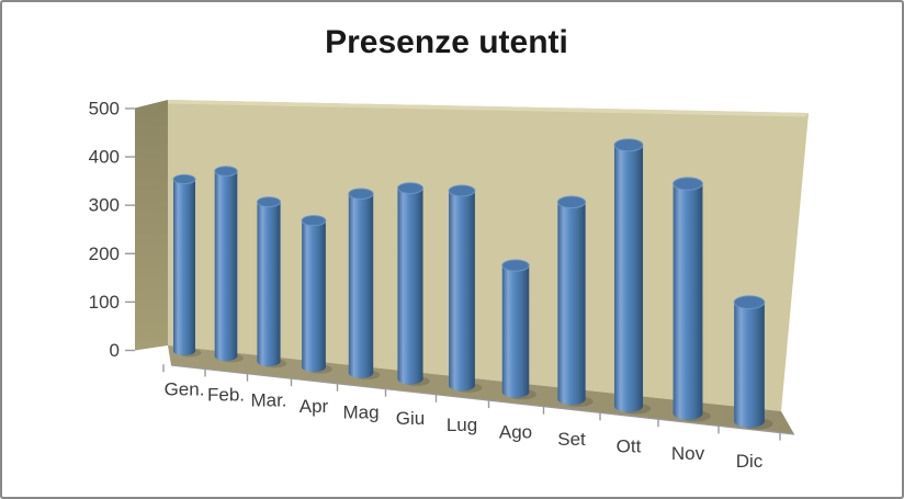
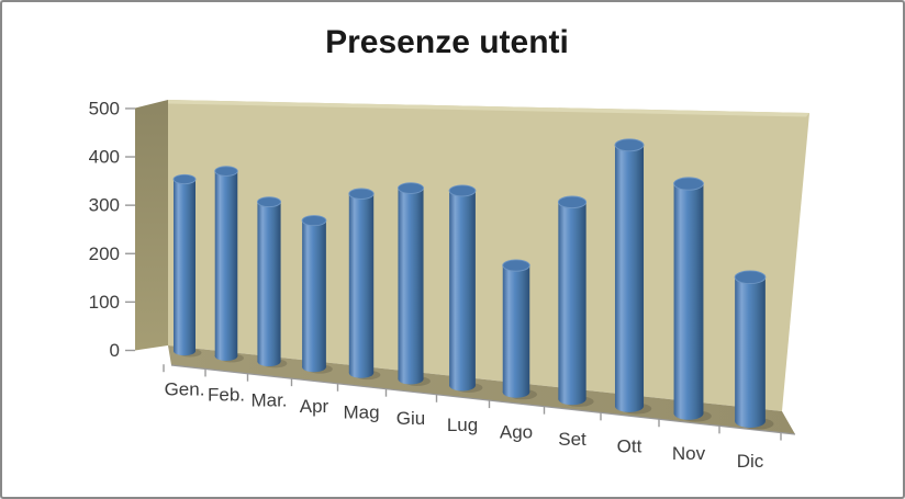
Dic: 190 -> 230
